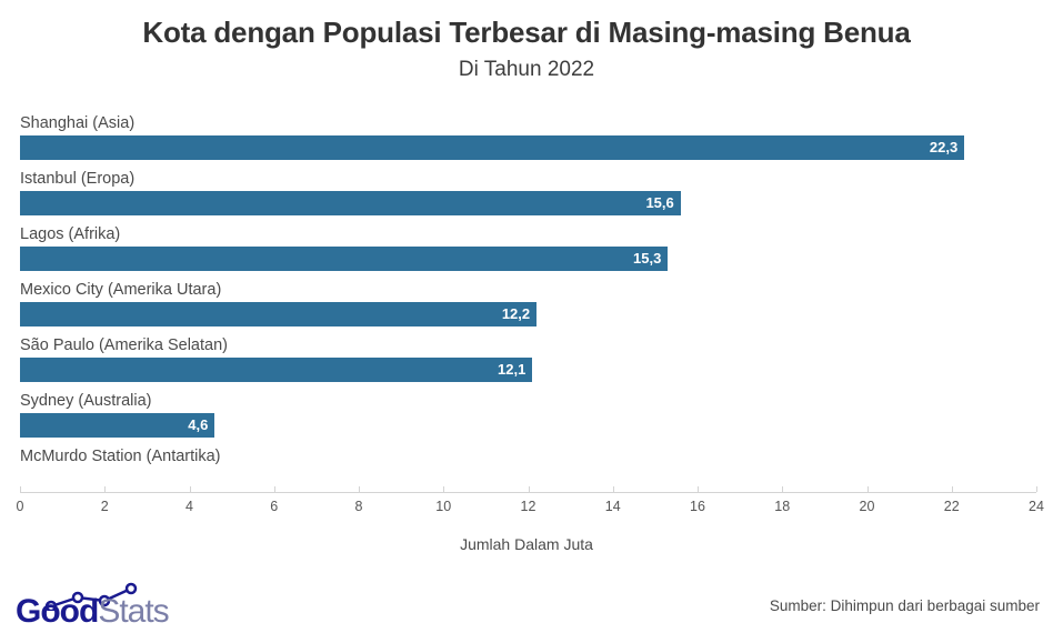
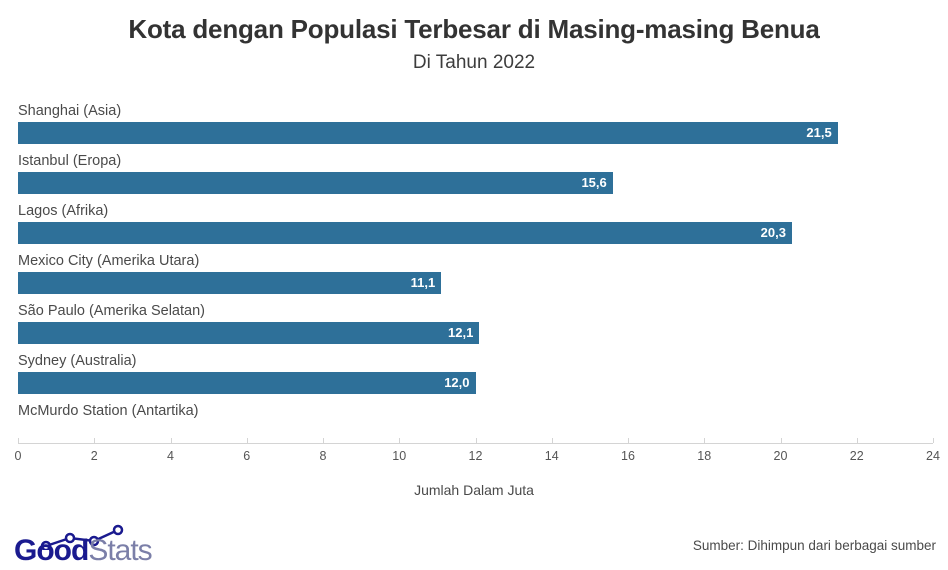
Shanghai (Asia): 22,3 -> 21,5
Lagos (Afrika): 15,3 -> 20,3
Mexico City (Amerika Utara): 12,2 -> 11,1
Sydney (Australia): 4,6 -> 12,0
